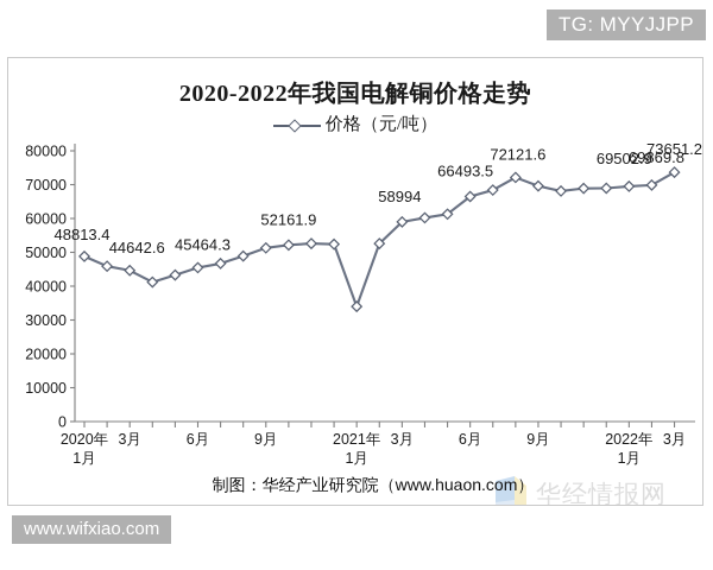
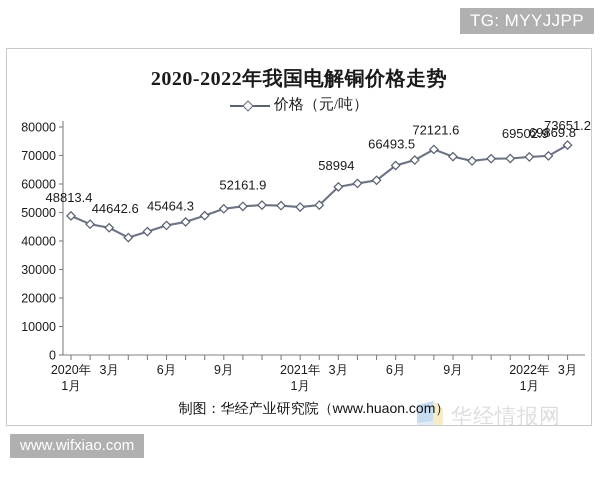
2021年1月: 34000 -> 52000
